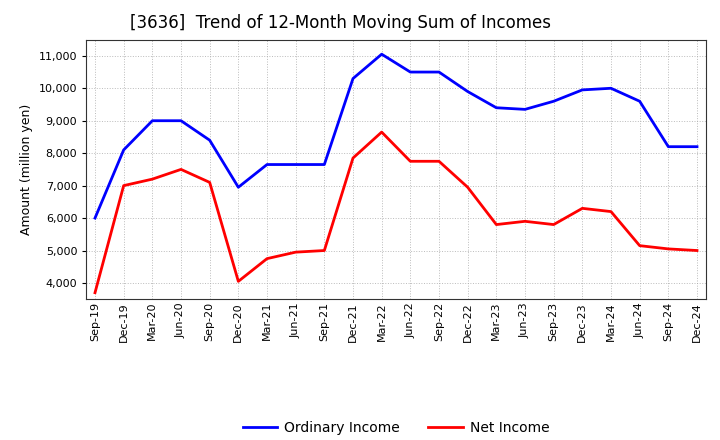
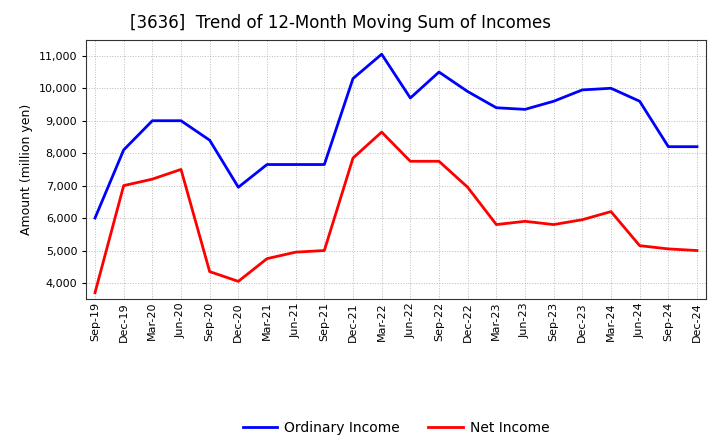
Net Income/Sep-20: 7,100 -> 4,350
Ordinary Income/Jun-22: 10,500 -> 9,700
Net Income/Dec-23: 6,300 -> 5,950
